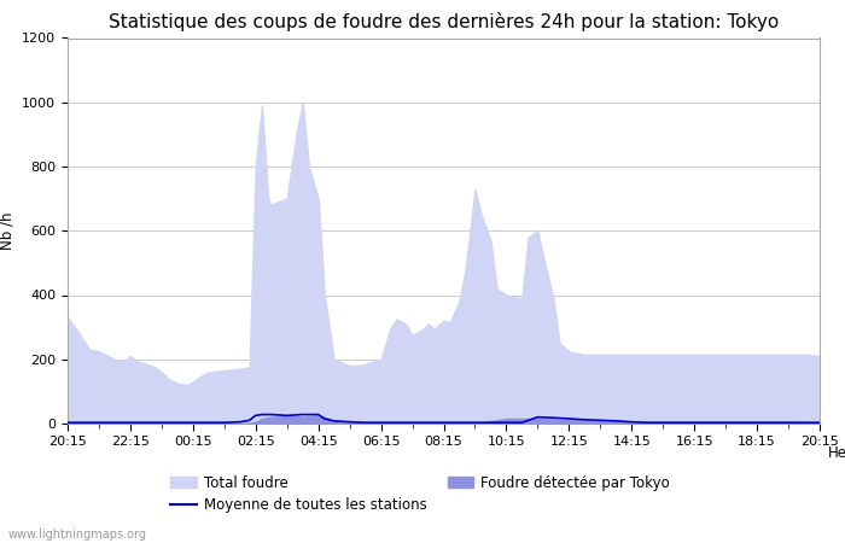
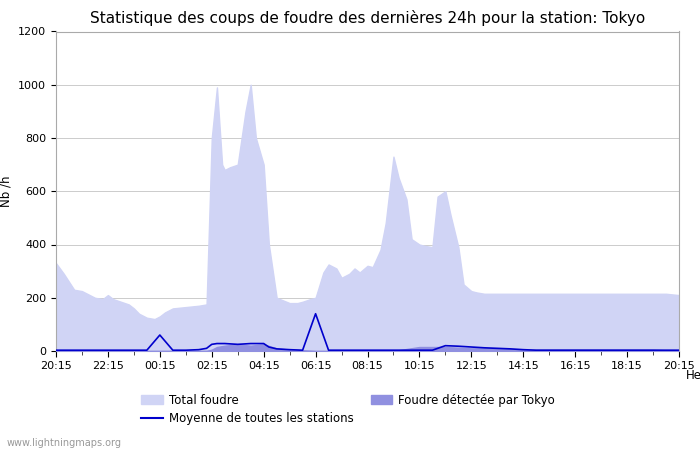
Moyenne de toutes les stations/00:15: 3 -> 60
Moyenne de toutes les stations/06:15: 3 -> 140
